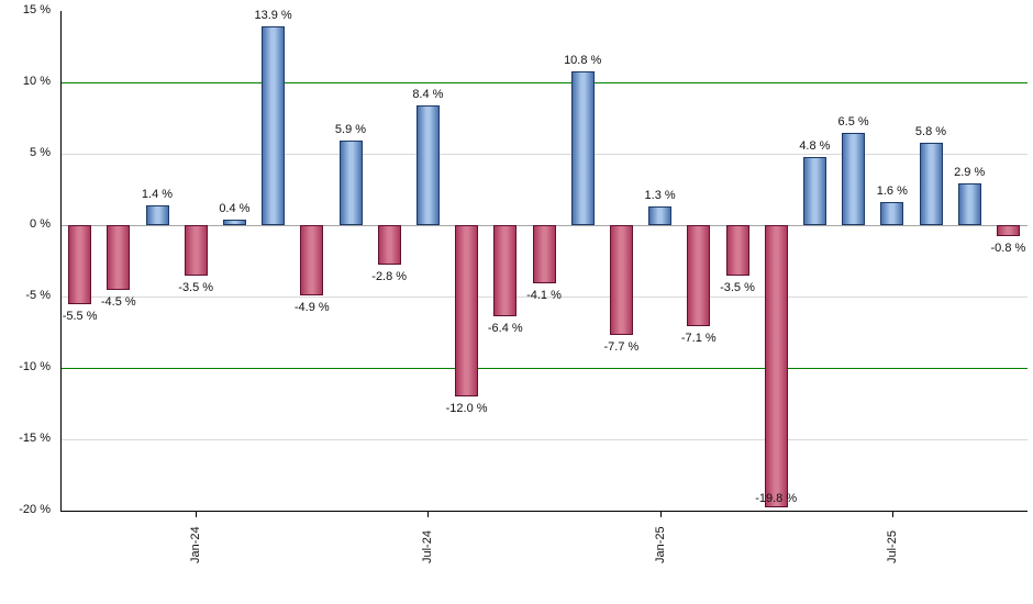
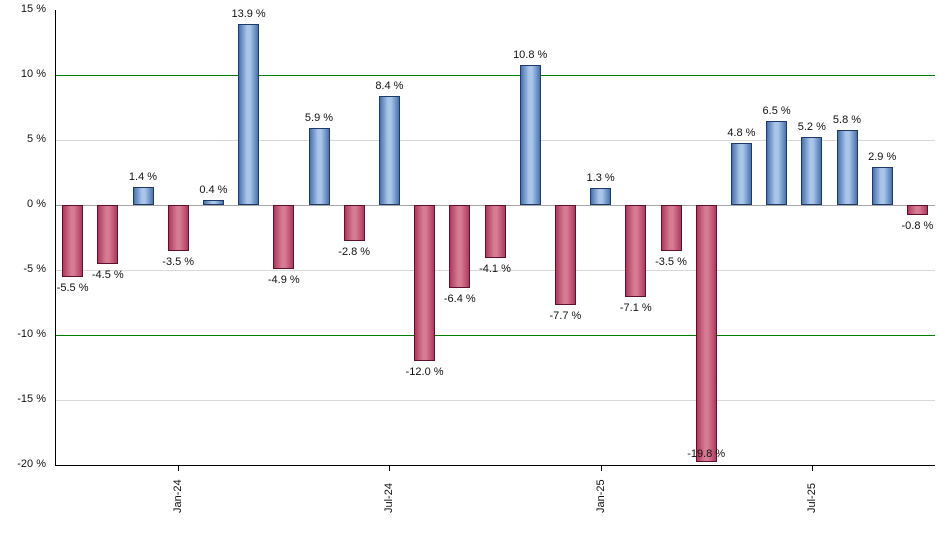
Jul-25: 1.6 -> 5.2
